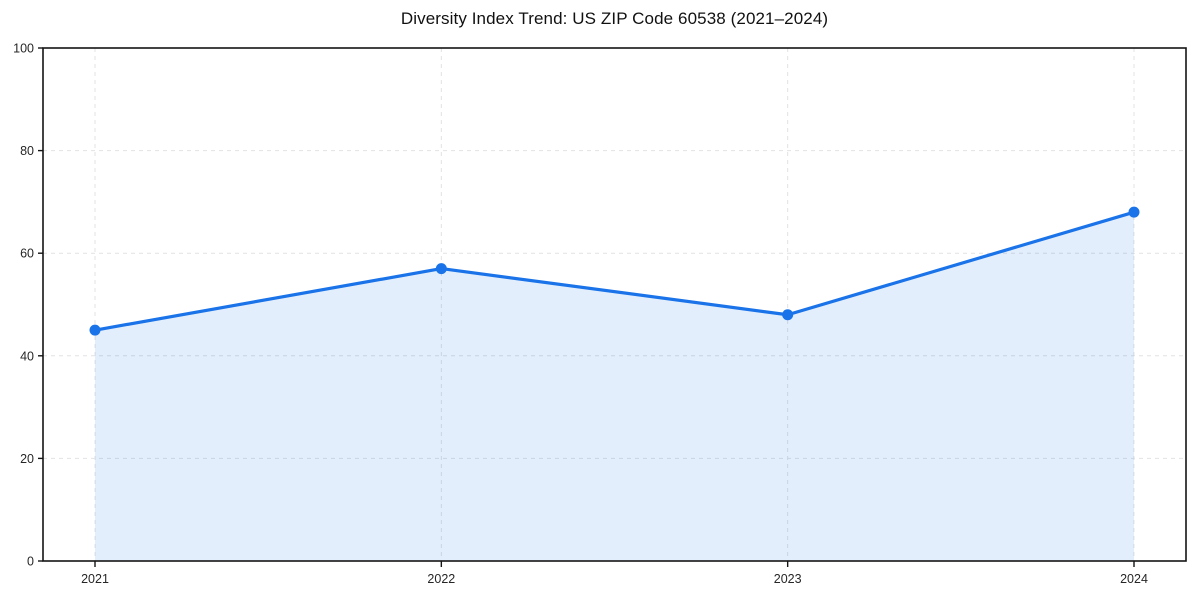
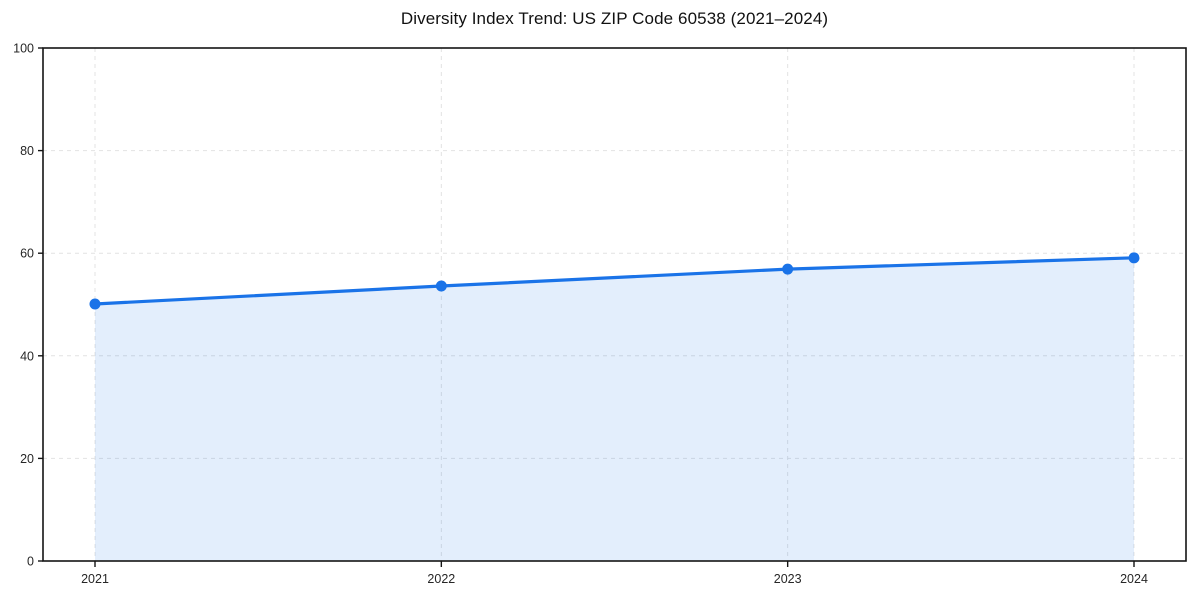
2021: 45 -> 50
2022: 57 -> 54
2023: 48 -> 57
2024: 68 -> 59
